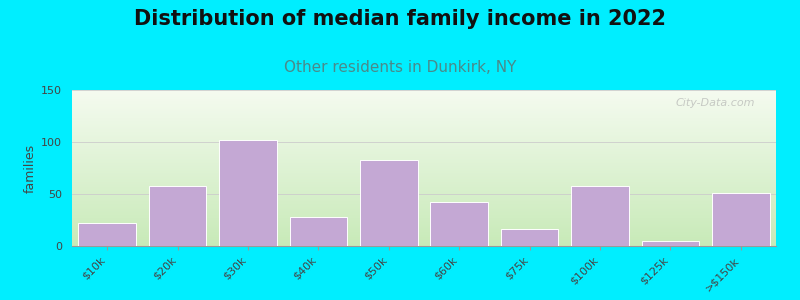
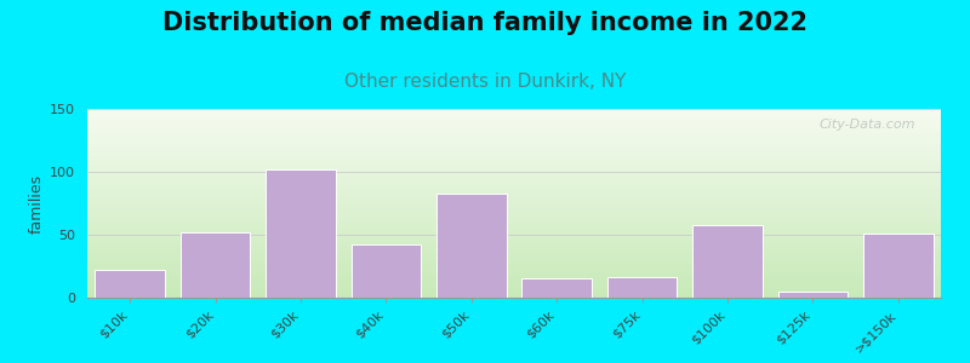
$20k: 58 -> 52
$40k: 28 -> 42
$60k: 42 -> 15
